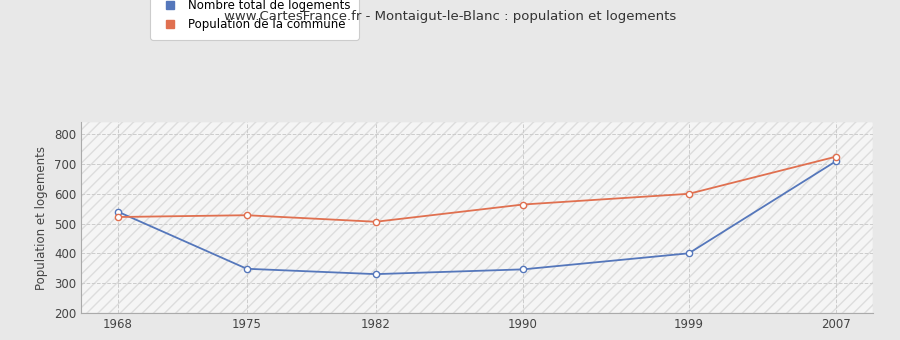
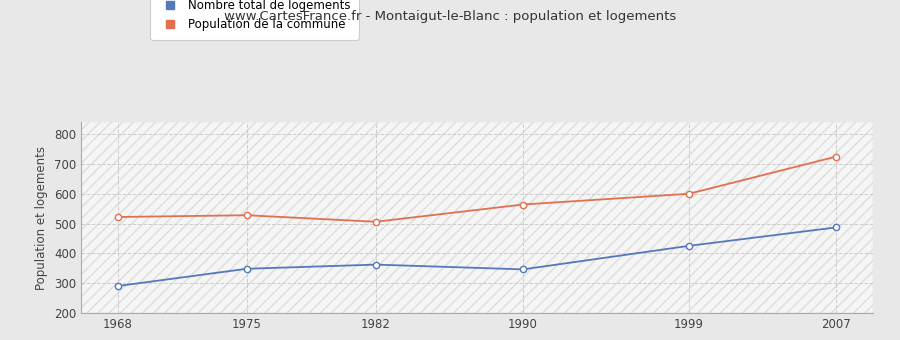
Nombre total de logements/1968: 540 -> 290
Nombre total de logements/1982: 330 -> 362
Nombre total de logements/1999: 400 -> 425
Nombre total de logements/2007: 710 -> 487
